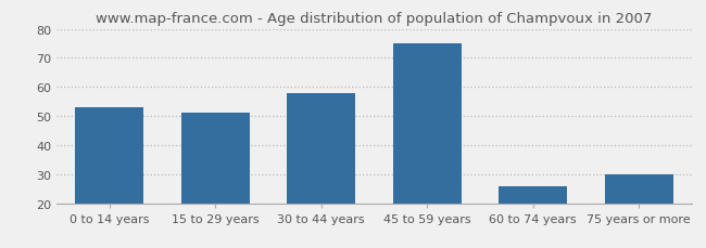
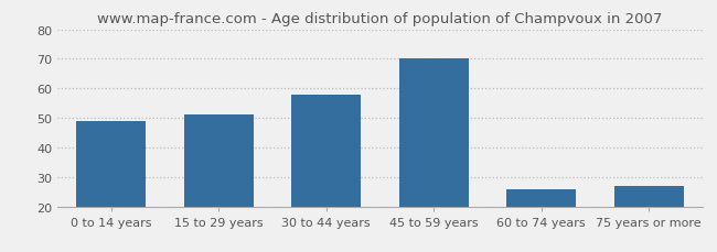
0 to 14 years: 53 -> 49
45 to 59 years: 75 -> 70
75 years or more: 30 -> 27
